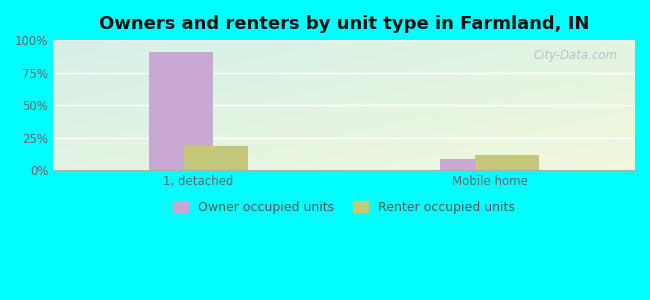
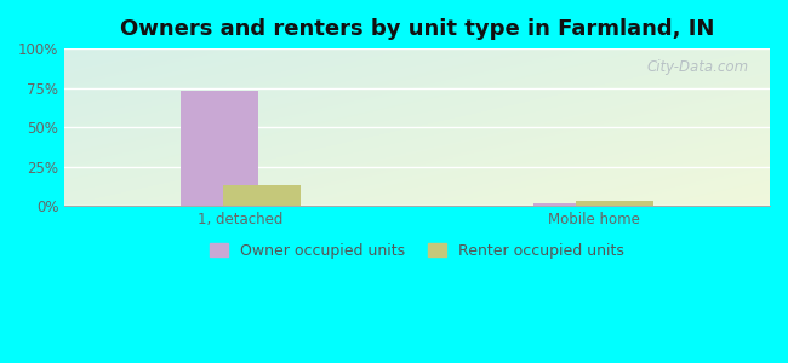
Owner occupied units/1, detached: 91% -> 73%
Renter occupied units/1, detached: 19% -> 13%
Owner occupied units/Mobile home: 9% -> 2%
Renter occupied units/Mobile home: 12% -> 3%
